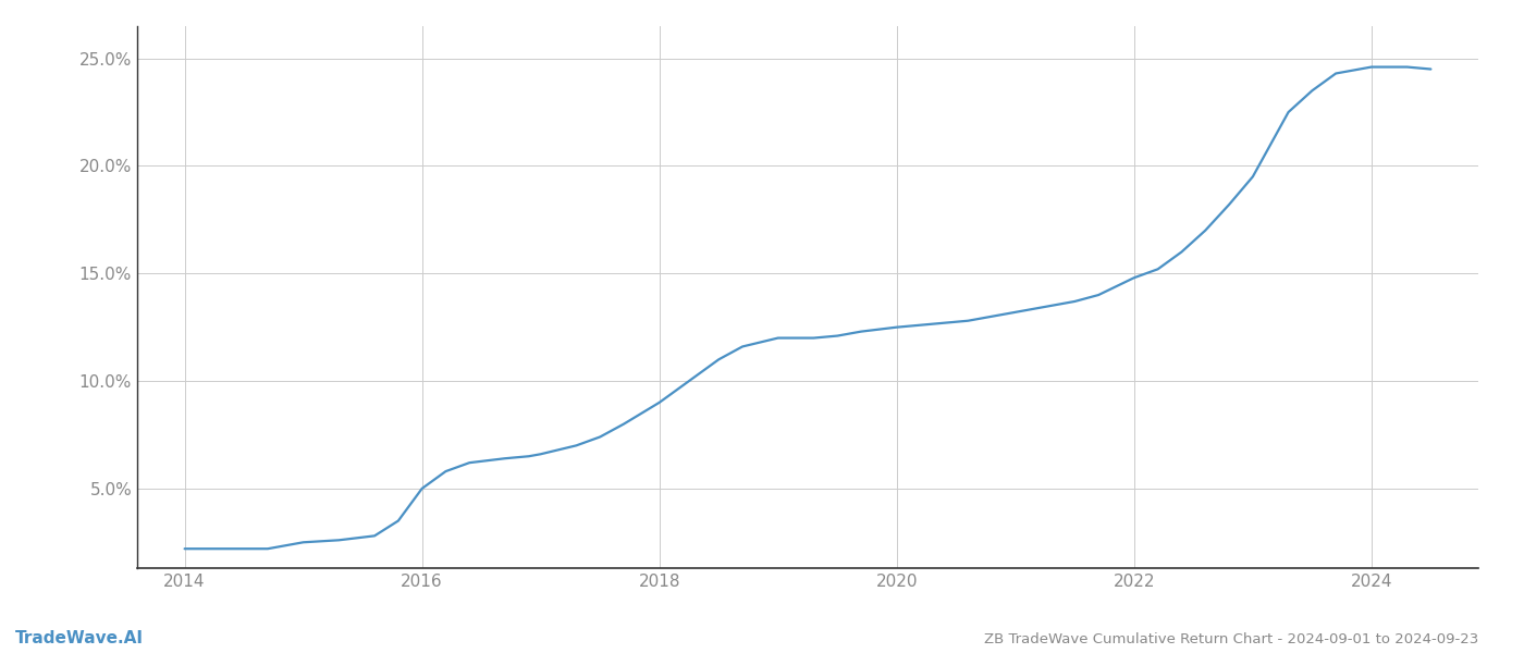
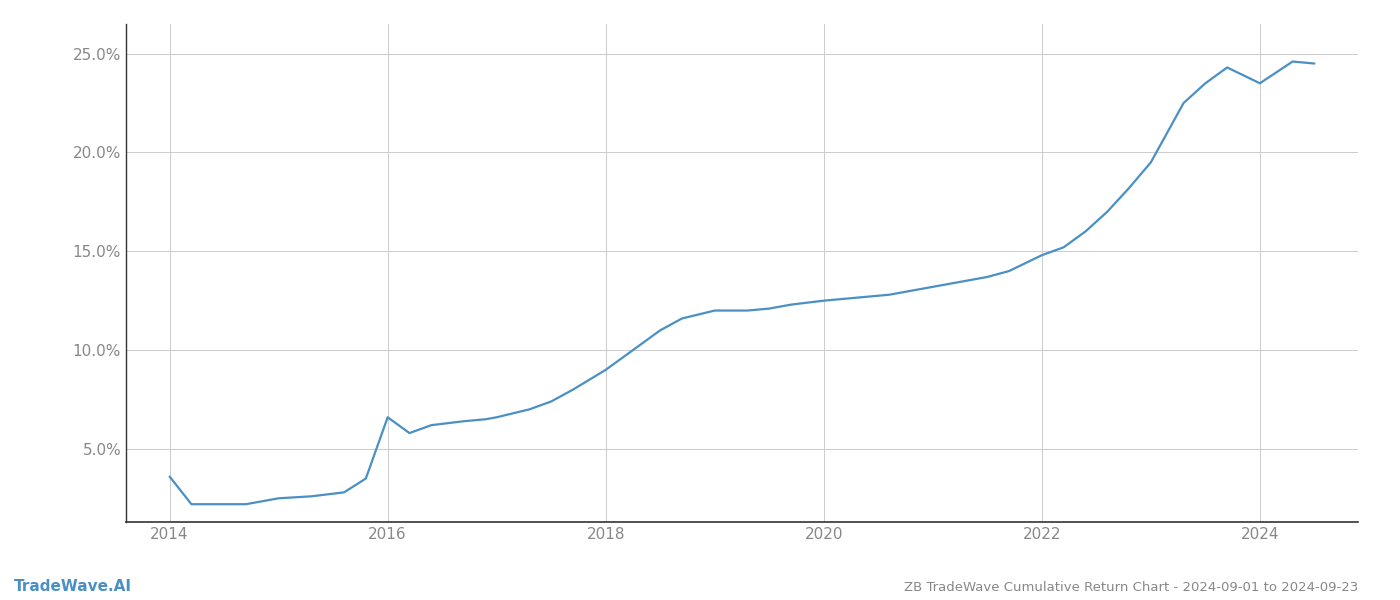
2014: 2.2% -> 3.6%
2016: 5.0% -> 6.6%
2024: 24.6% -> 23.5%
